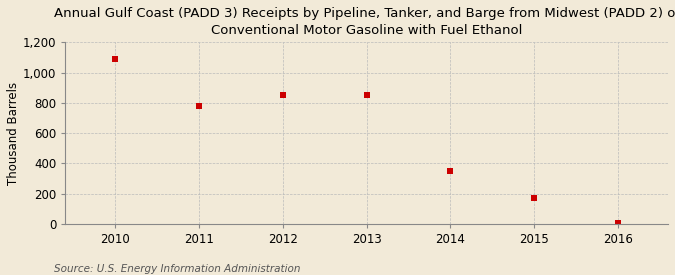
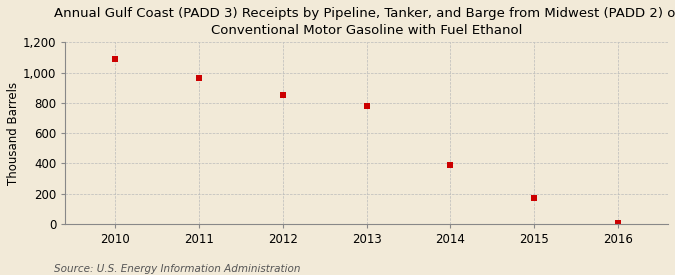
2011: 780 -> 960
2013: 850 -> 780
2014: 350 -> 390
